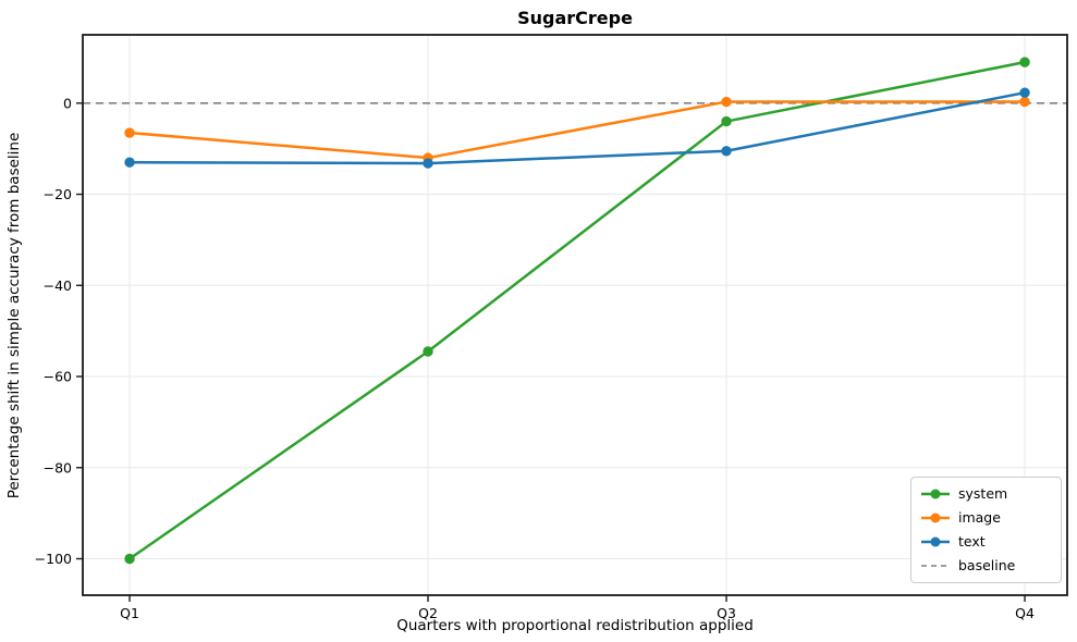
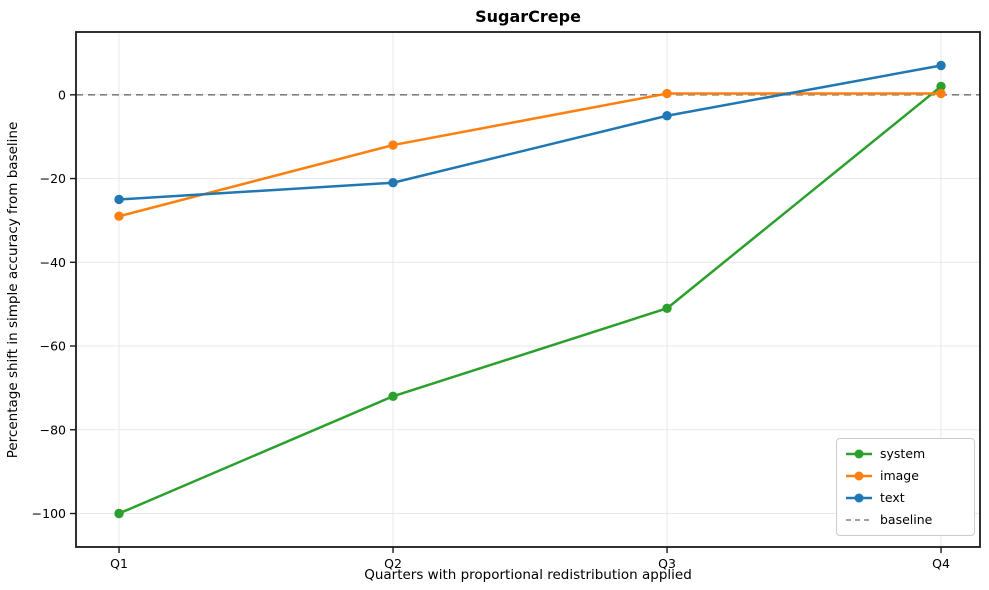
image/Q1: -6 -> -29
text/Q1: -13 -> -25
system/Q2: -54 -> -72
text/Q2: -13 -> -21
system/Q3: -4 -> -51
text/Q3: -10 -> -5
system/Q4: 9 -> 2
text/Q4: 2 -> 7
